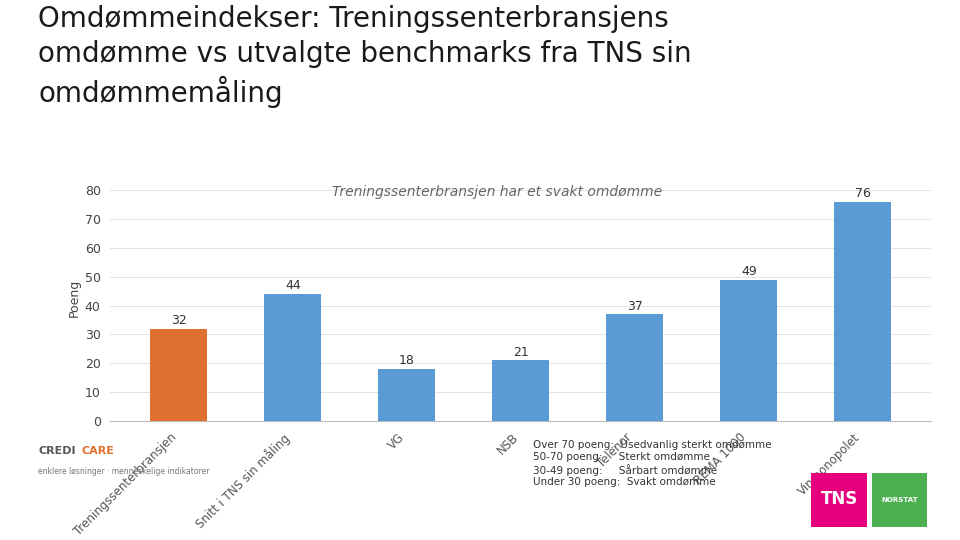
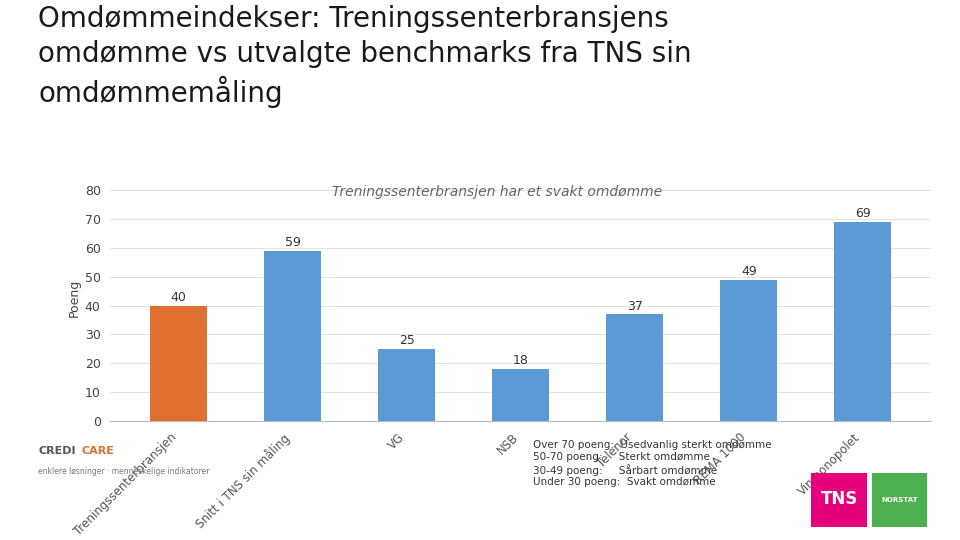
Treningssenterbransjen: 32 -> 40
Snitt i TNS sin måling: 44 -> 59
VG: 18 -> 25
NSB: 21 -> 18
Vinmonopolet: 76 -> 69
